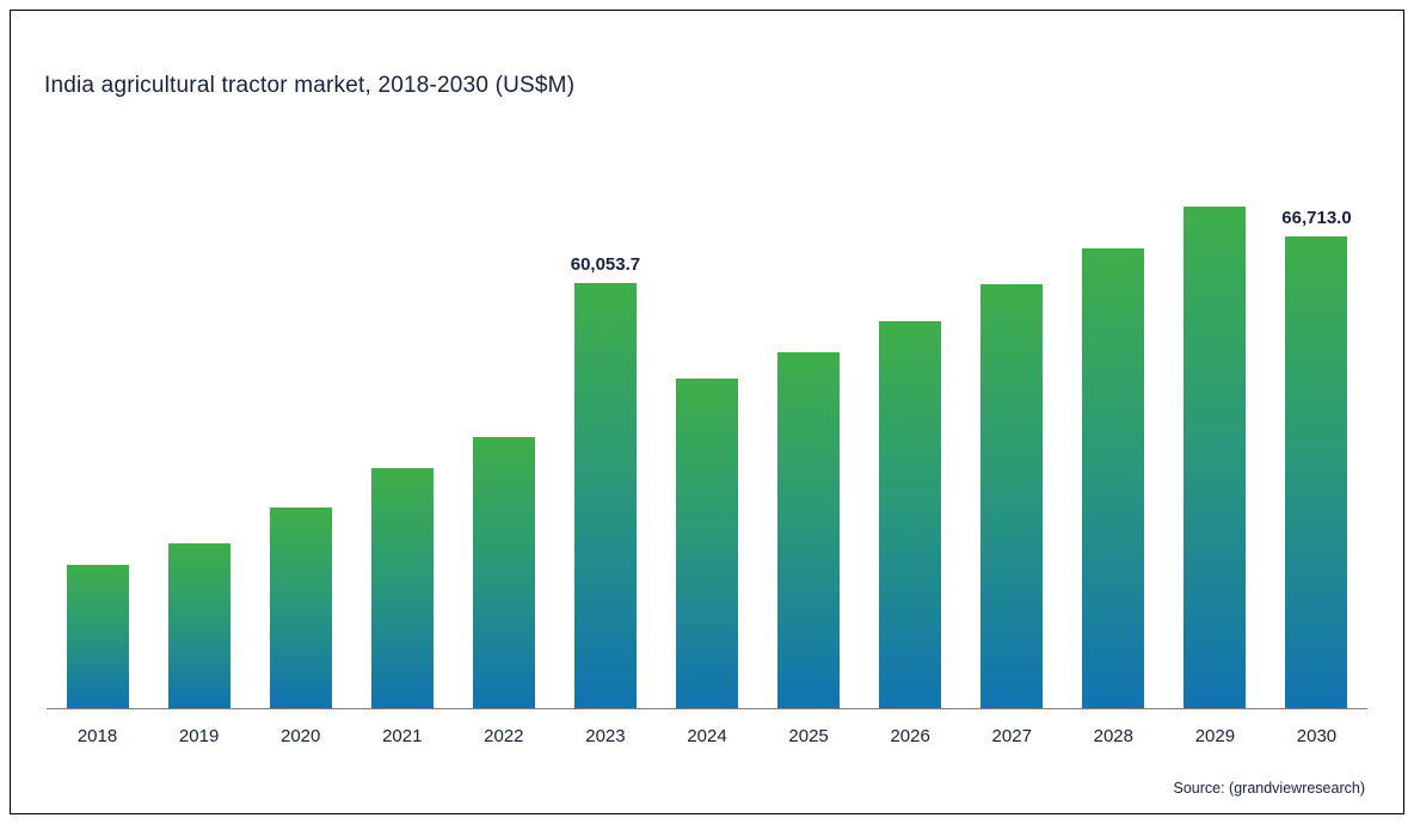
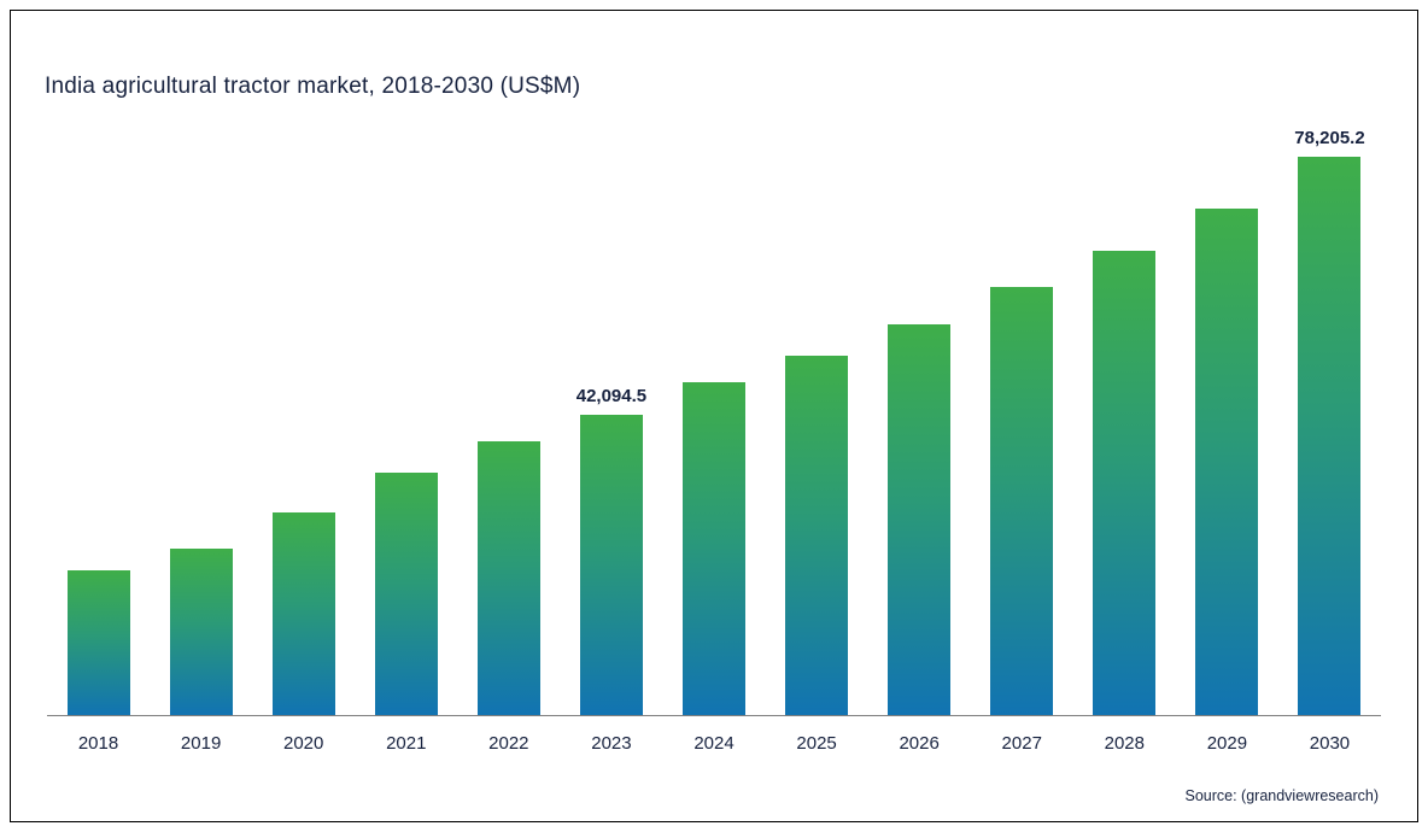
2023: 60,053.7 -> 42,094.5
2030: 66,713.0 -> 78,205.2
